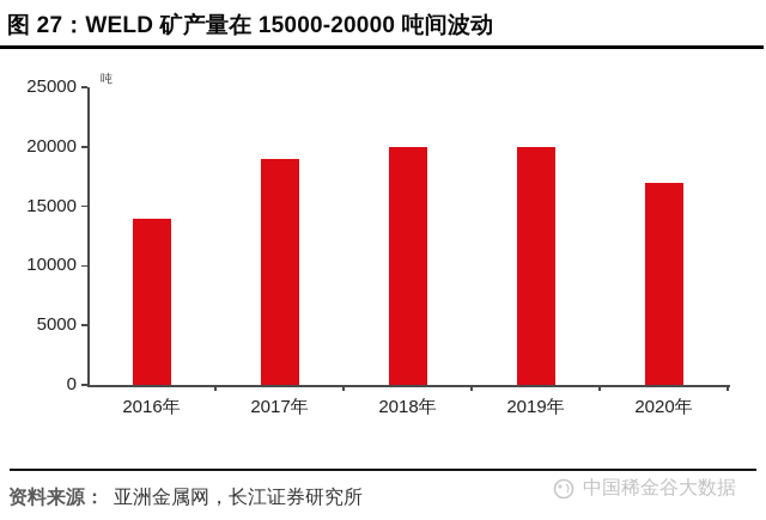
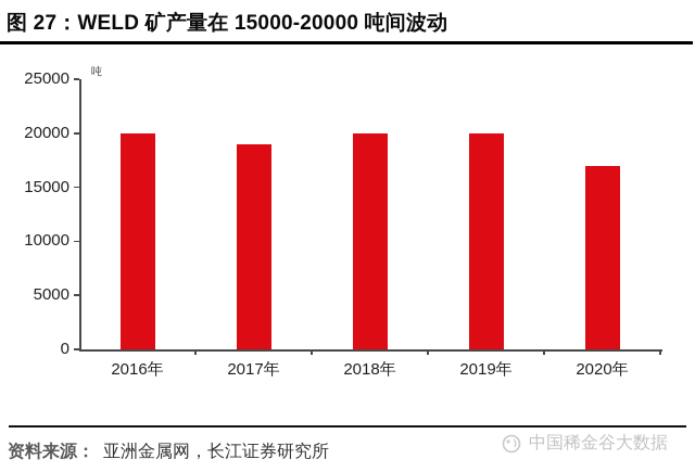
2016年: 14000 -> 20000
